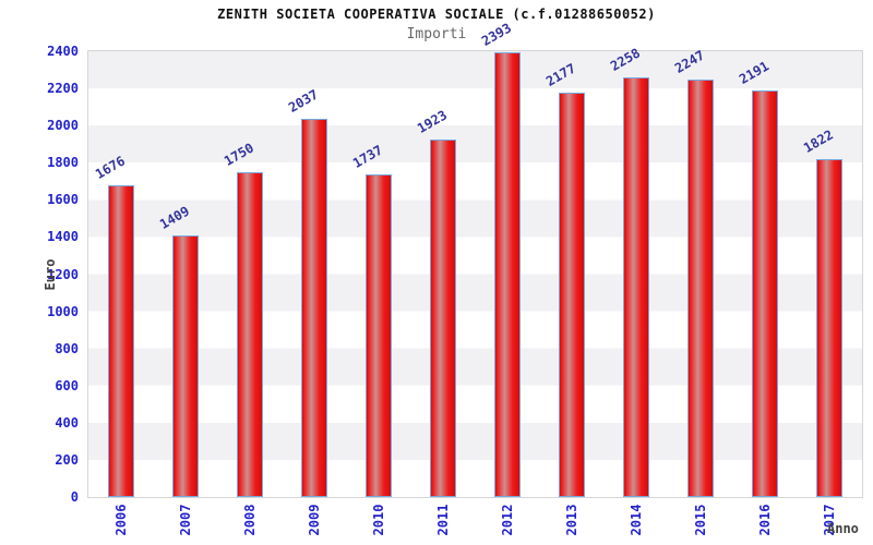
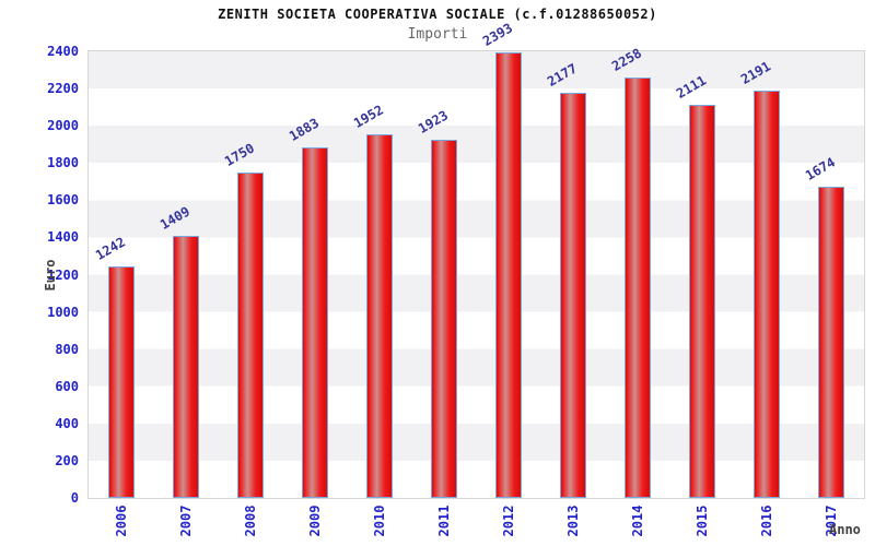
2006: 1676 -> 1242
2009: 2037 -> 1883
2010: 1737 -> 1952
2015: 2247 -> 2111
2017: 1822 -> 1674
